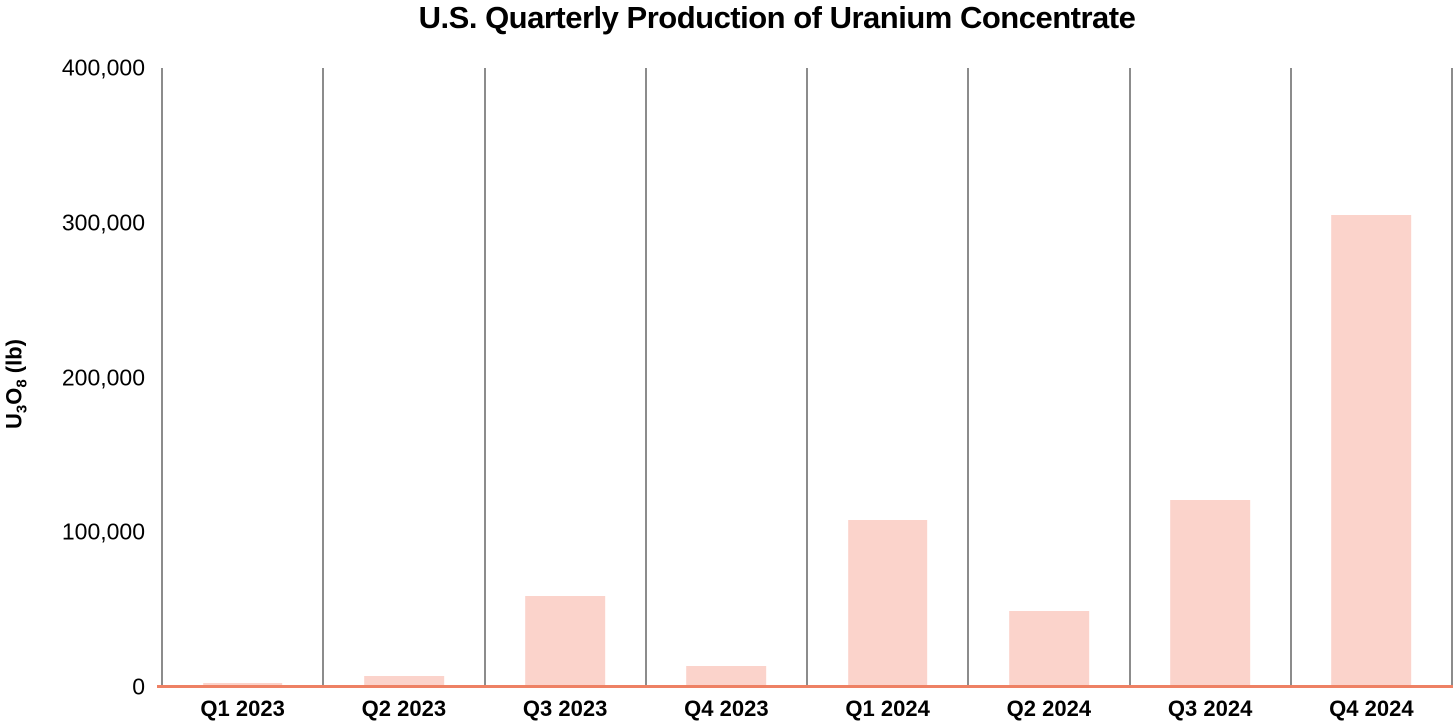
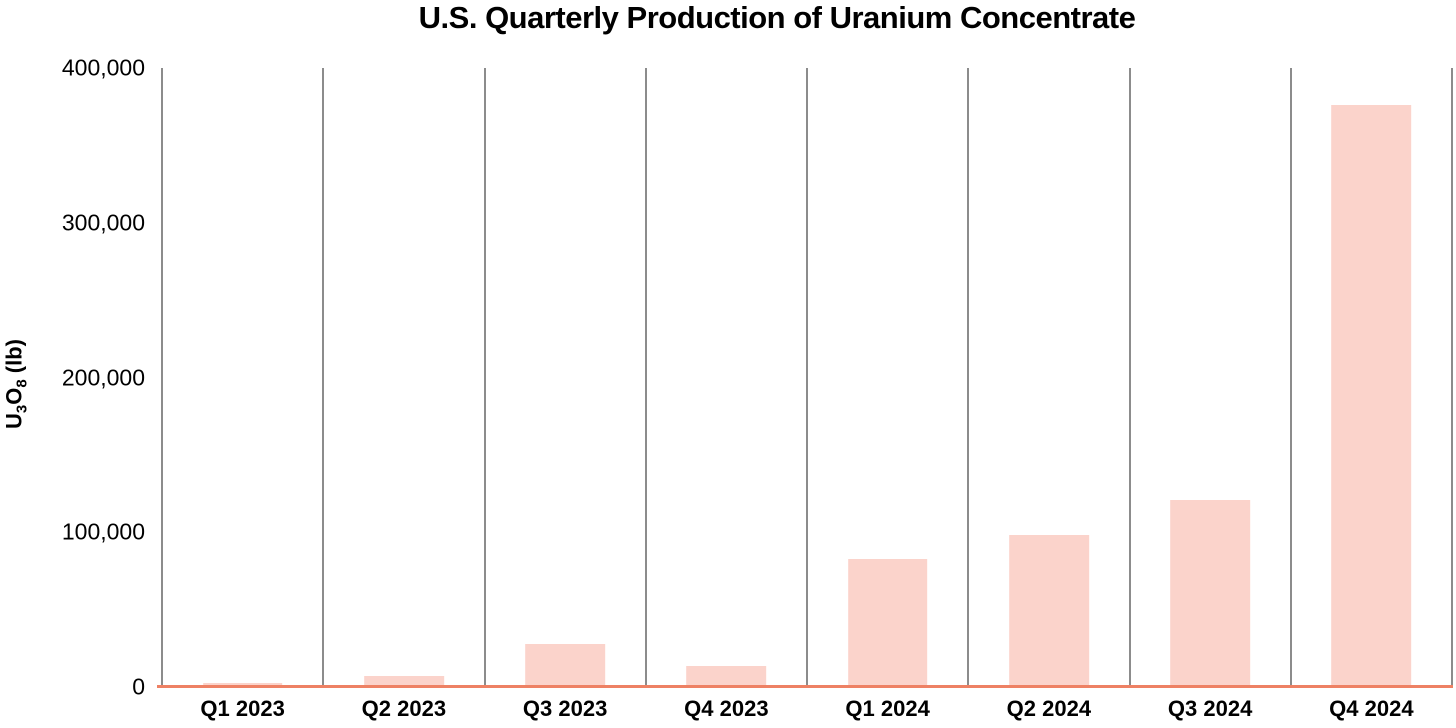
Q3 2023: 59000 -> 28000
Q1 2024: 108000 -> 82000
Q2 2024: 49000 -> 98000
Q4 2024: 305000 -> 376000
